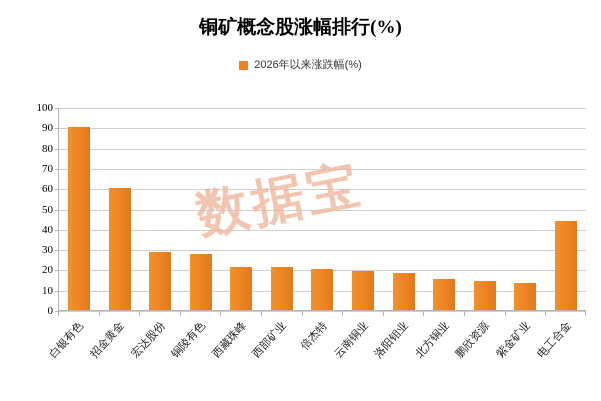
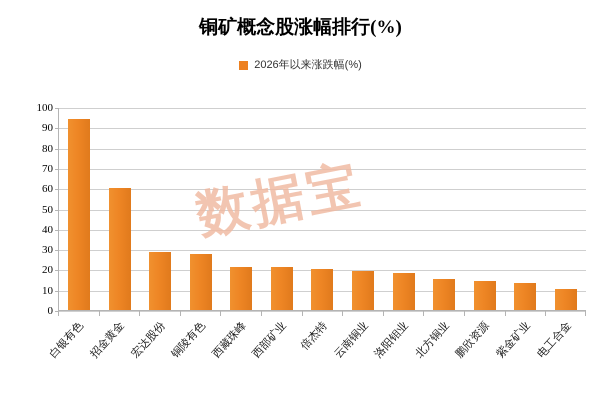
白银有色: 90 -> 94
电工合金: 44 -> 10
